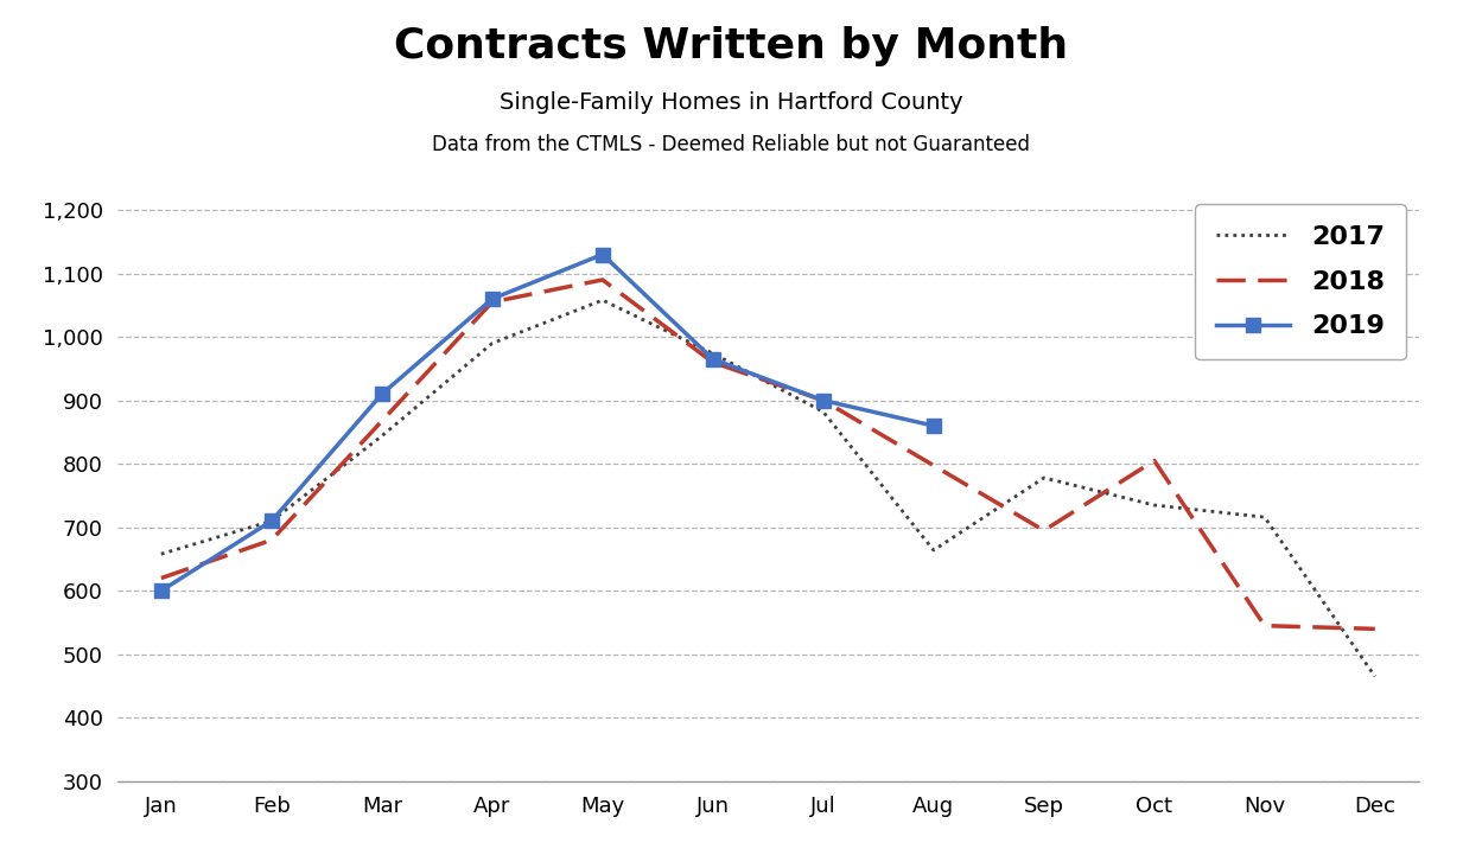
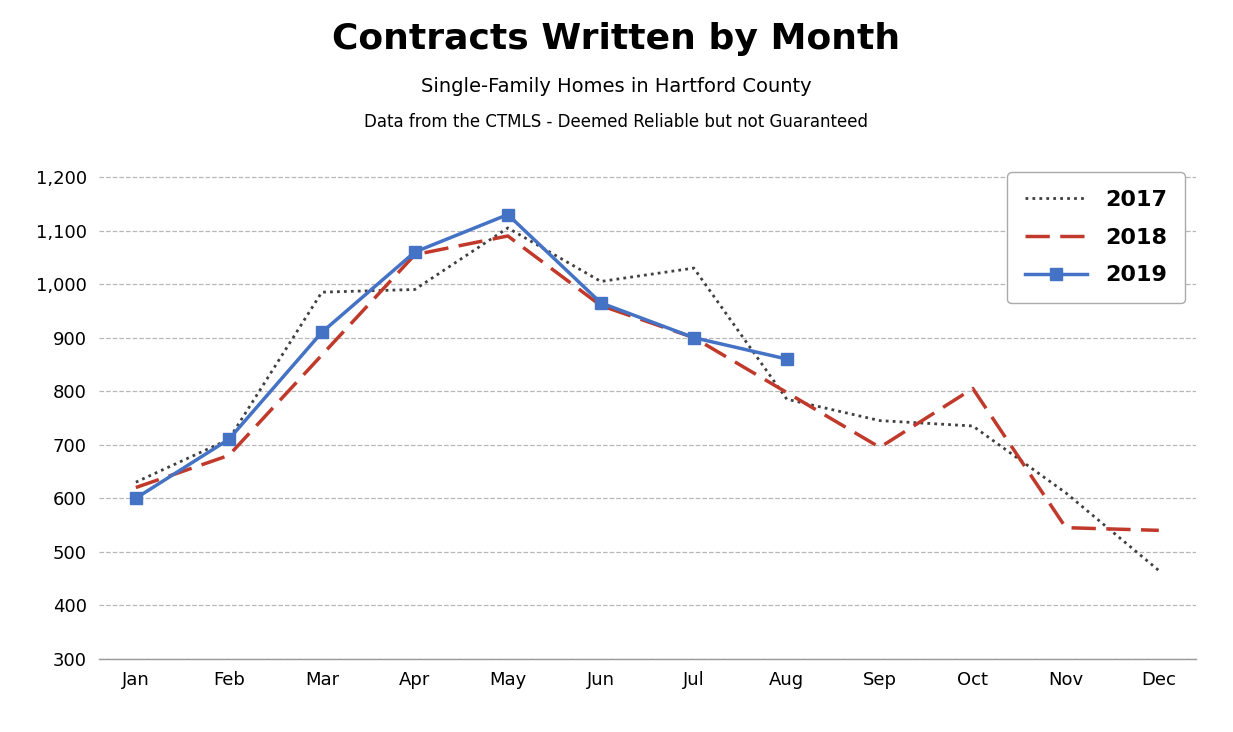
2017/Jan: 658 -> 630
2017/Mar: 844 -> 985
2017/May: 1,058 -> 1,105
2017/Jun: 974 -> 1,005
2017/Jul: 882 -> 1,030
2017/Aug: 664 -> 785
2017/Sep: 778 -> 745
2017/Nov: 716 -> 610
